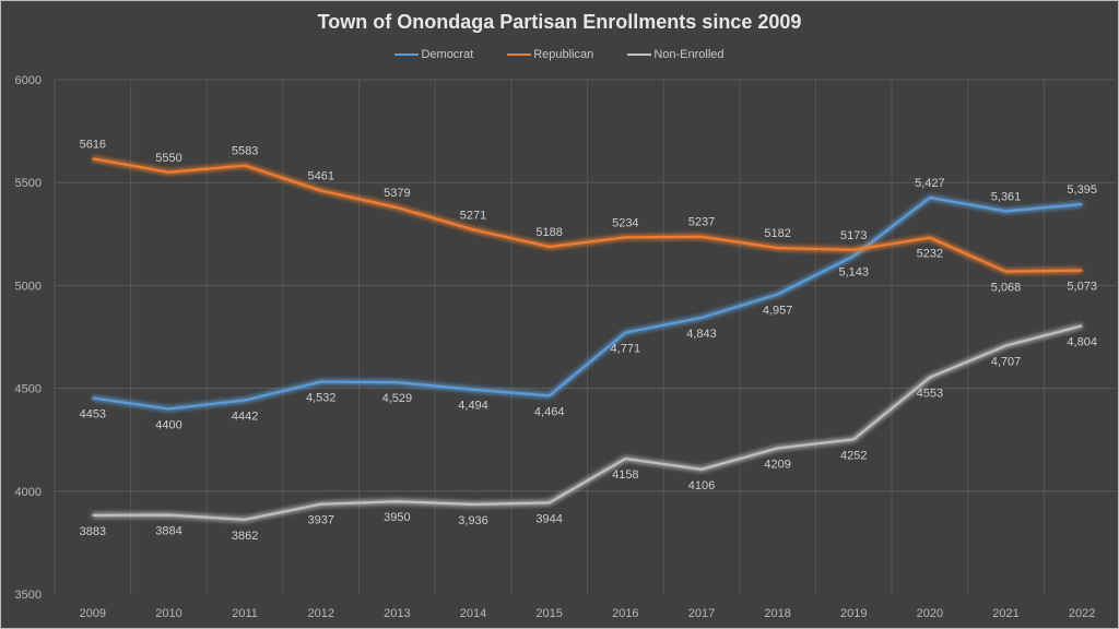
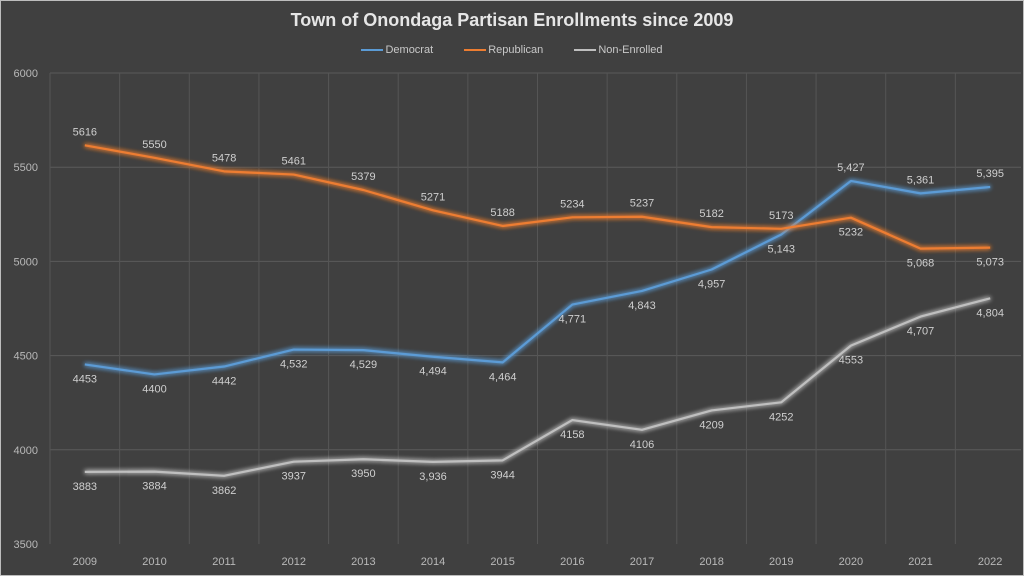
Republican/2011: 5583 -> 5478
